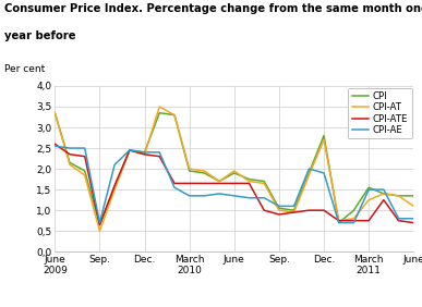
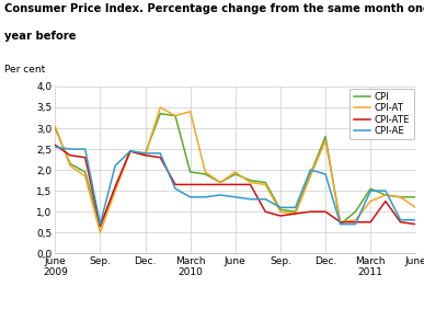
CPI/June 2009: 3,35 -> 3,00
CPI-AT/June 2009: 3,35 -> 3,05
CPI-AT/March 2010: 2,00 -> 3,40
